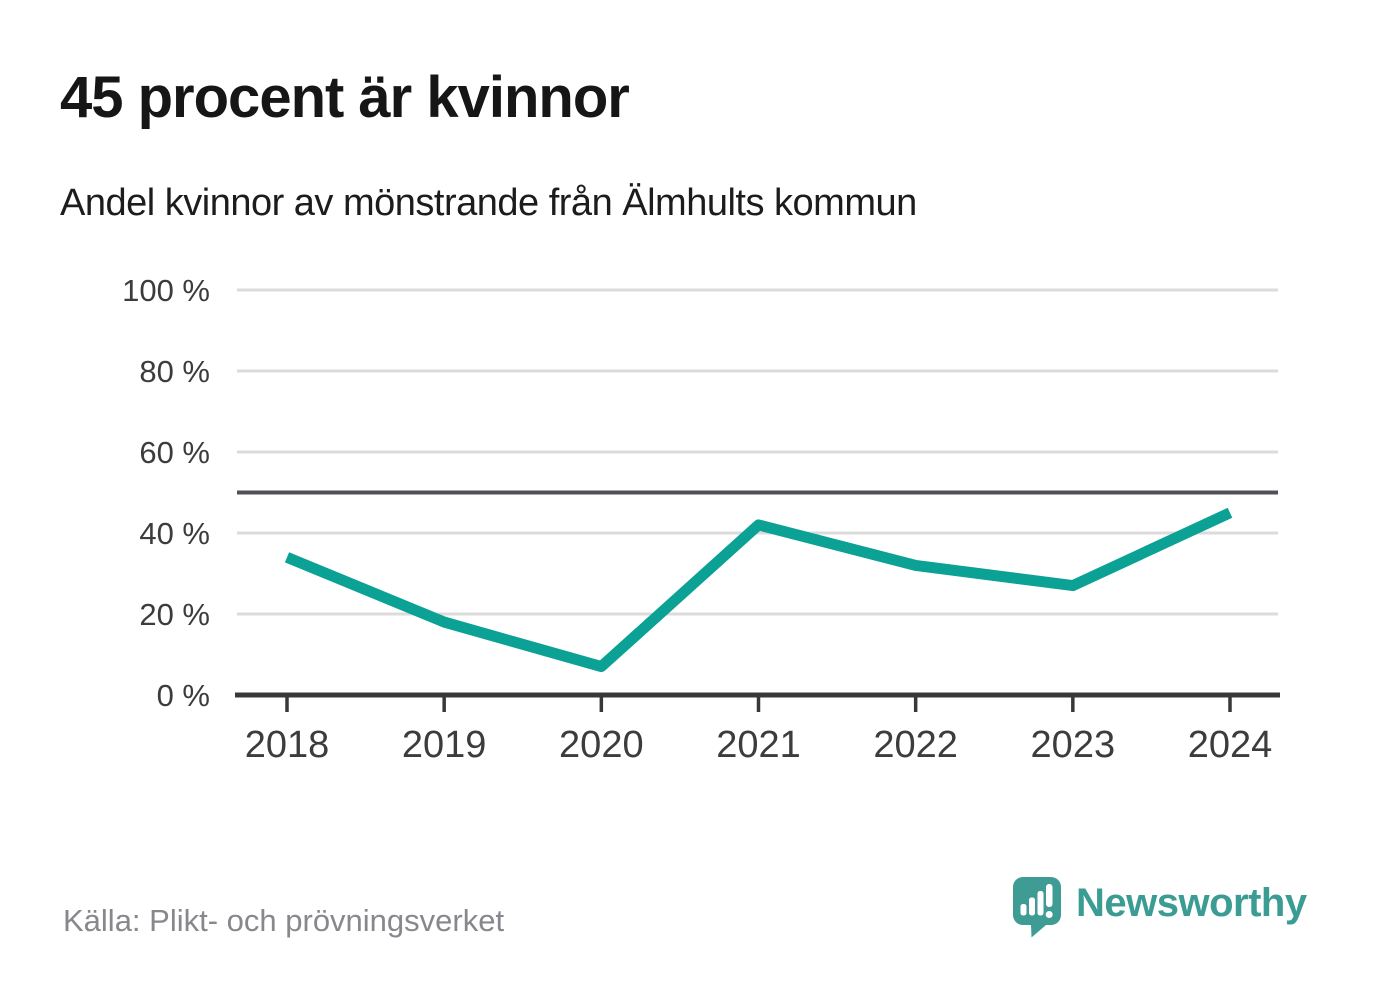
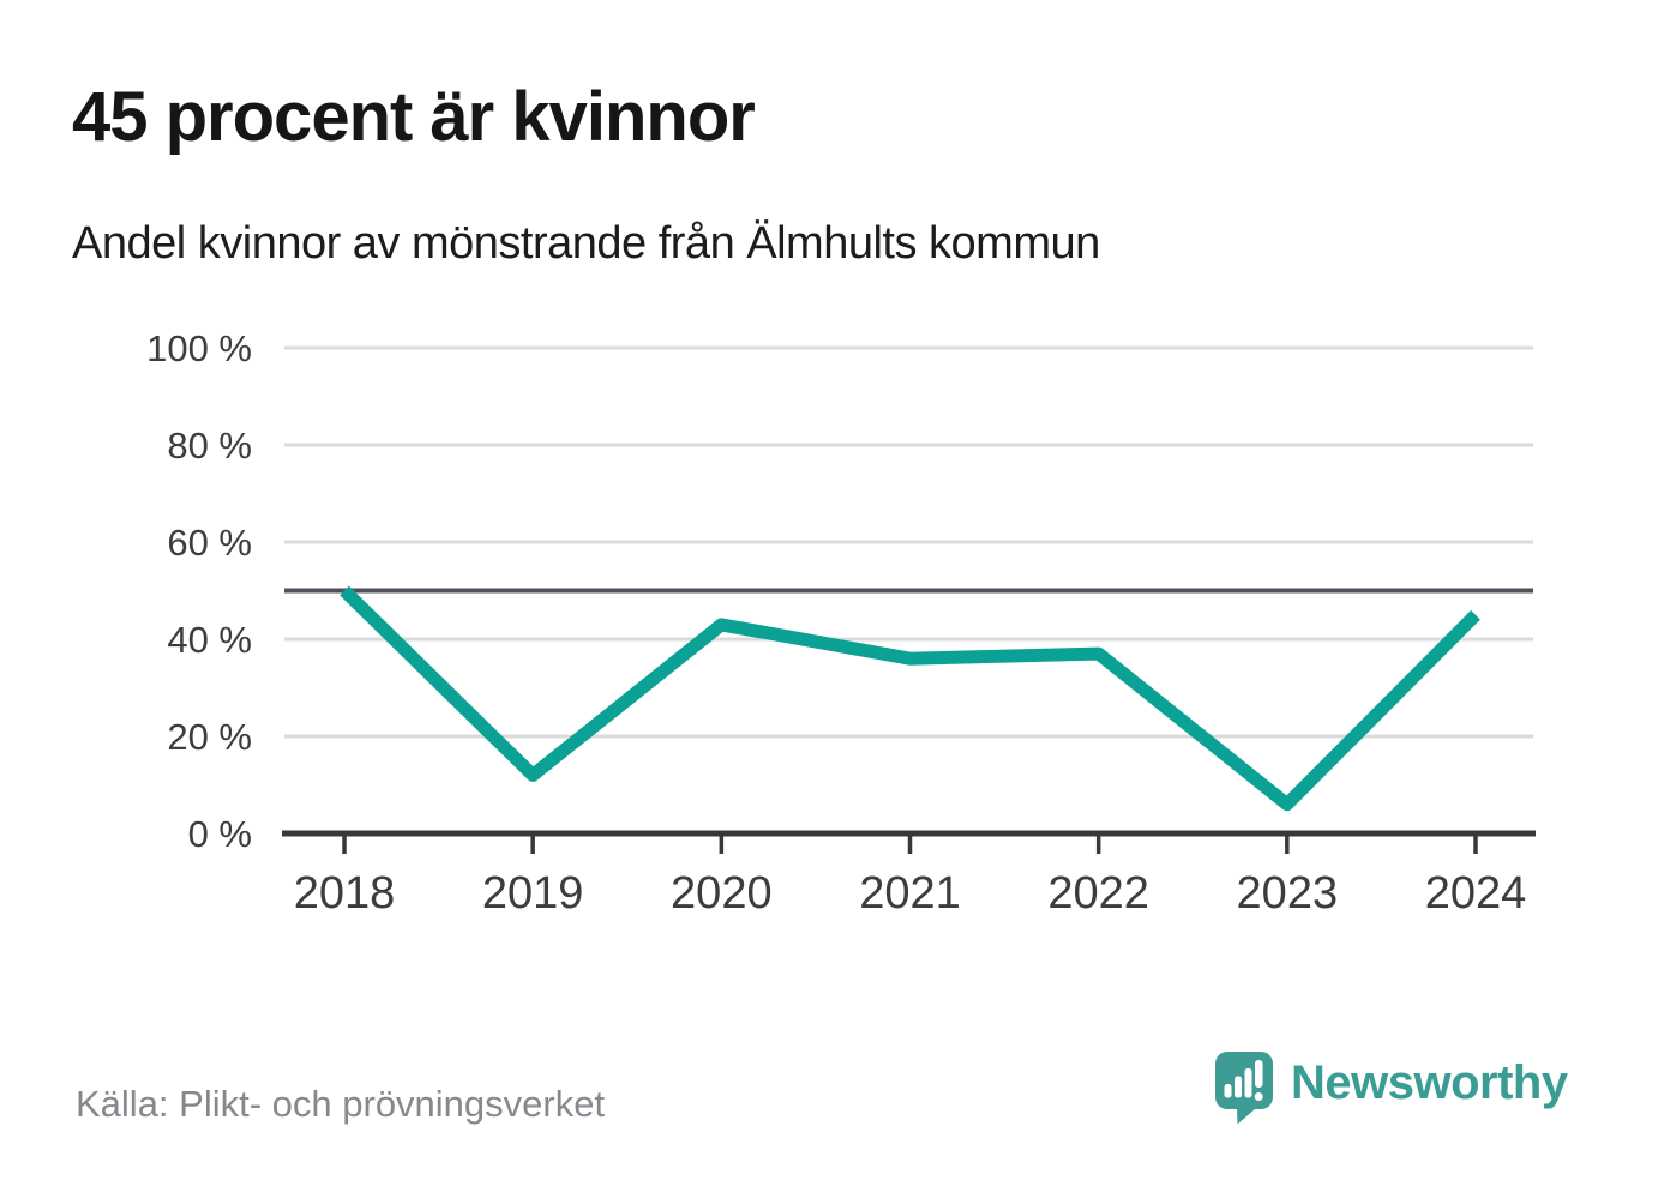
2018: 34% -> 50%
2019: 18% -> 12%
2020: 7% -> 43%
2021: 42% -> 36%
2022: 32% -> 37%
2023: 27% -> 6%
